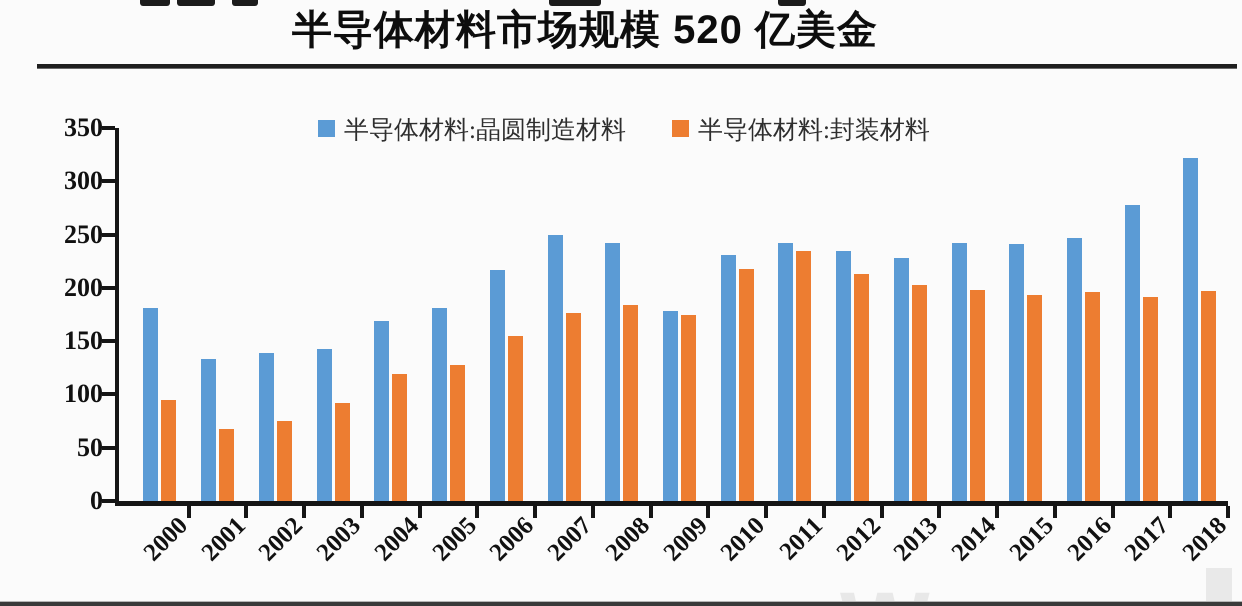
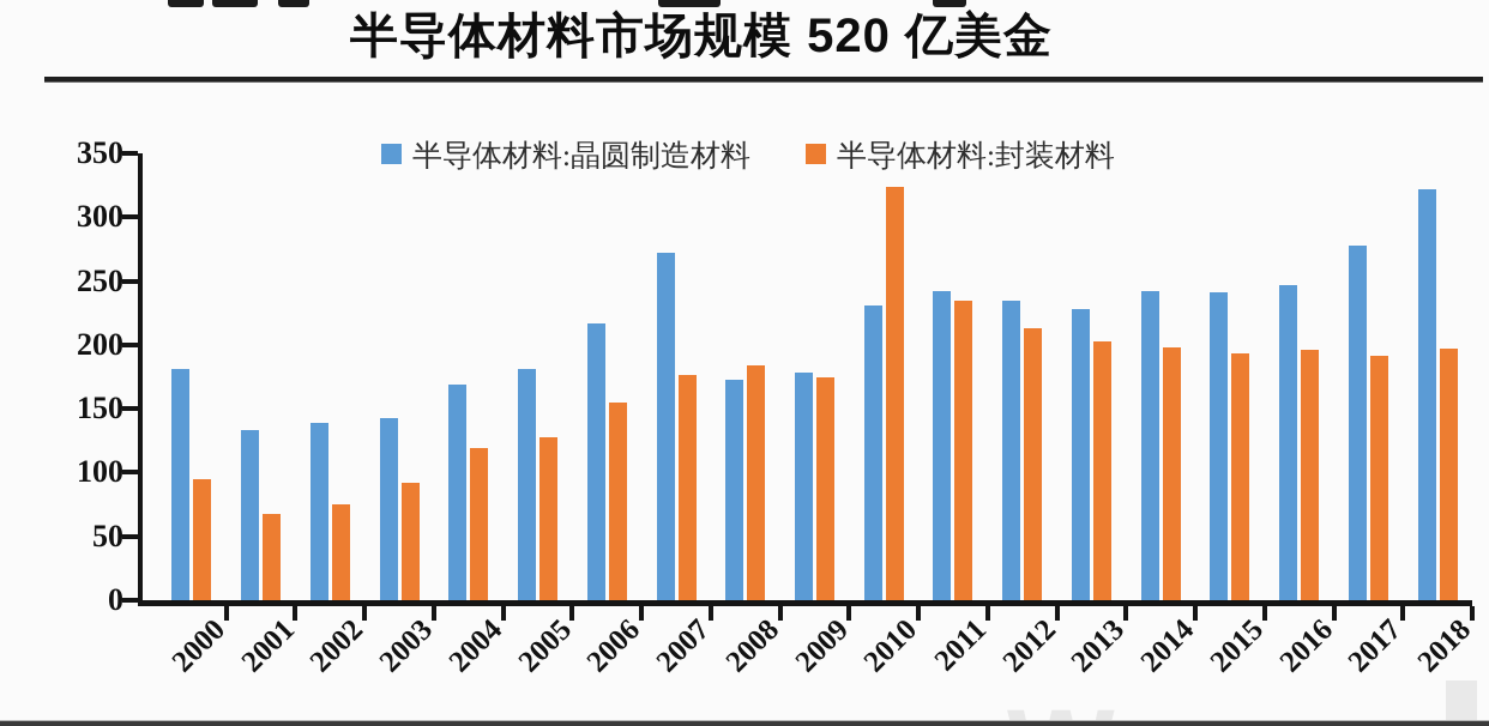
半导体材料:晶圆制造材料/2007: 250 -> 272
半导体材料:晶圆制造材料/2008: 242 -> 173
半导体材料:封装材料/2010: 218 -> 324
